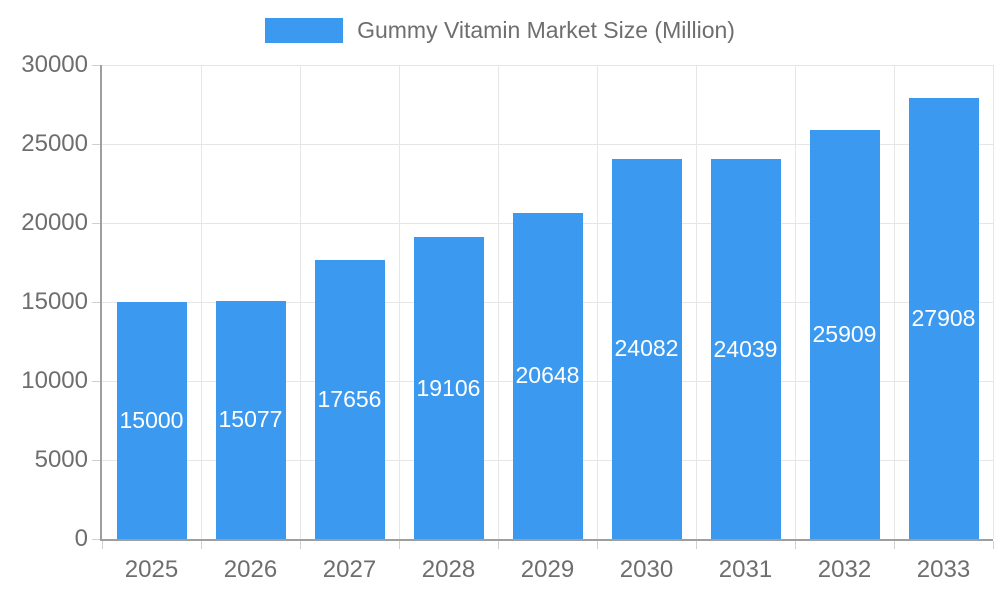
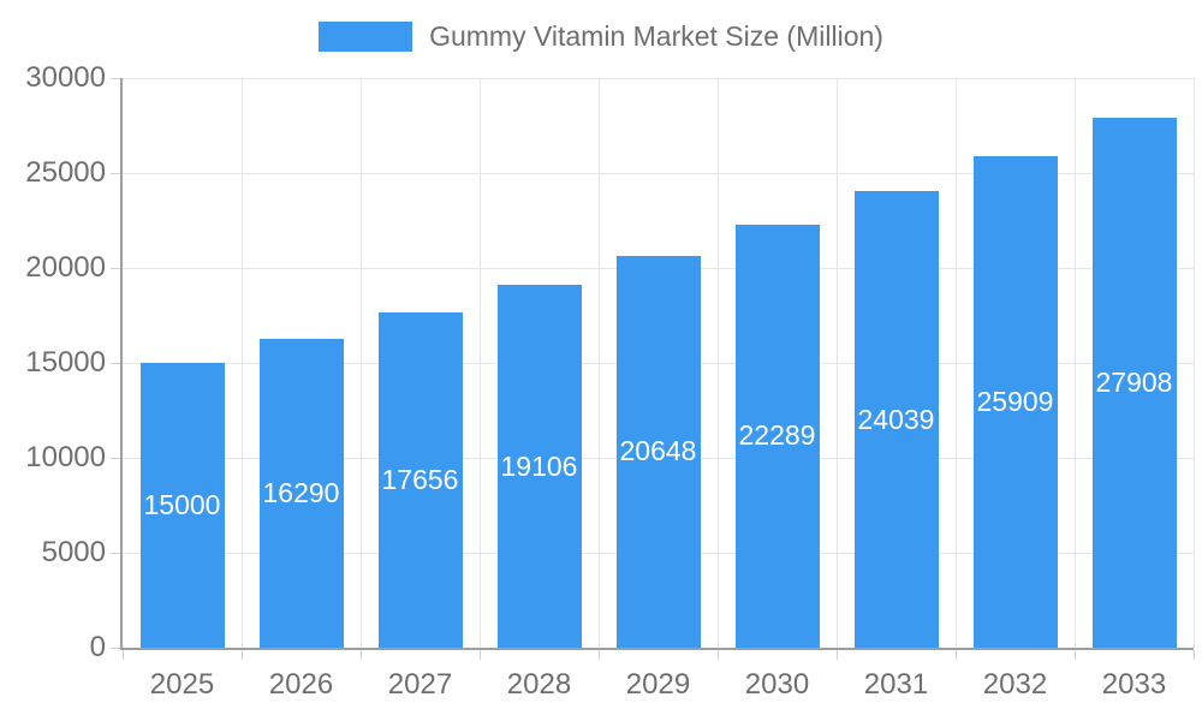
2026: 15077 -> 16290
2030: 24082 -> 22289
